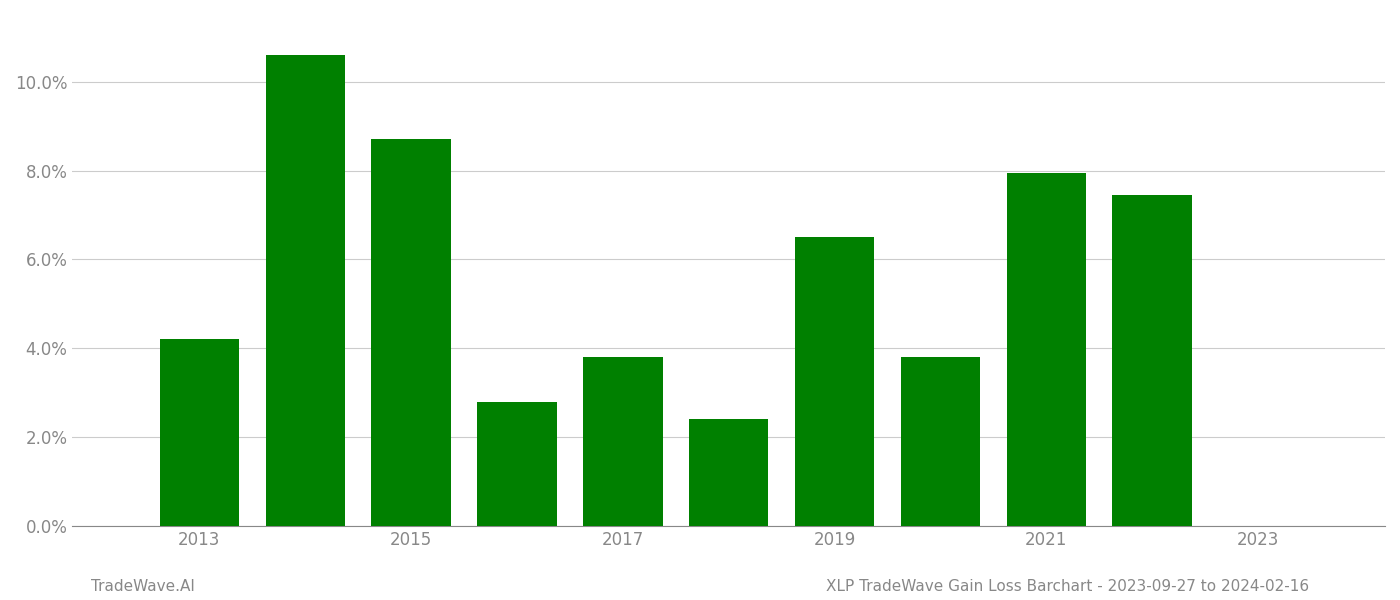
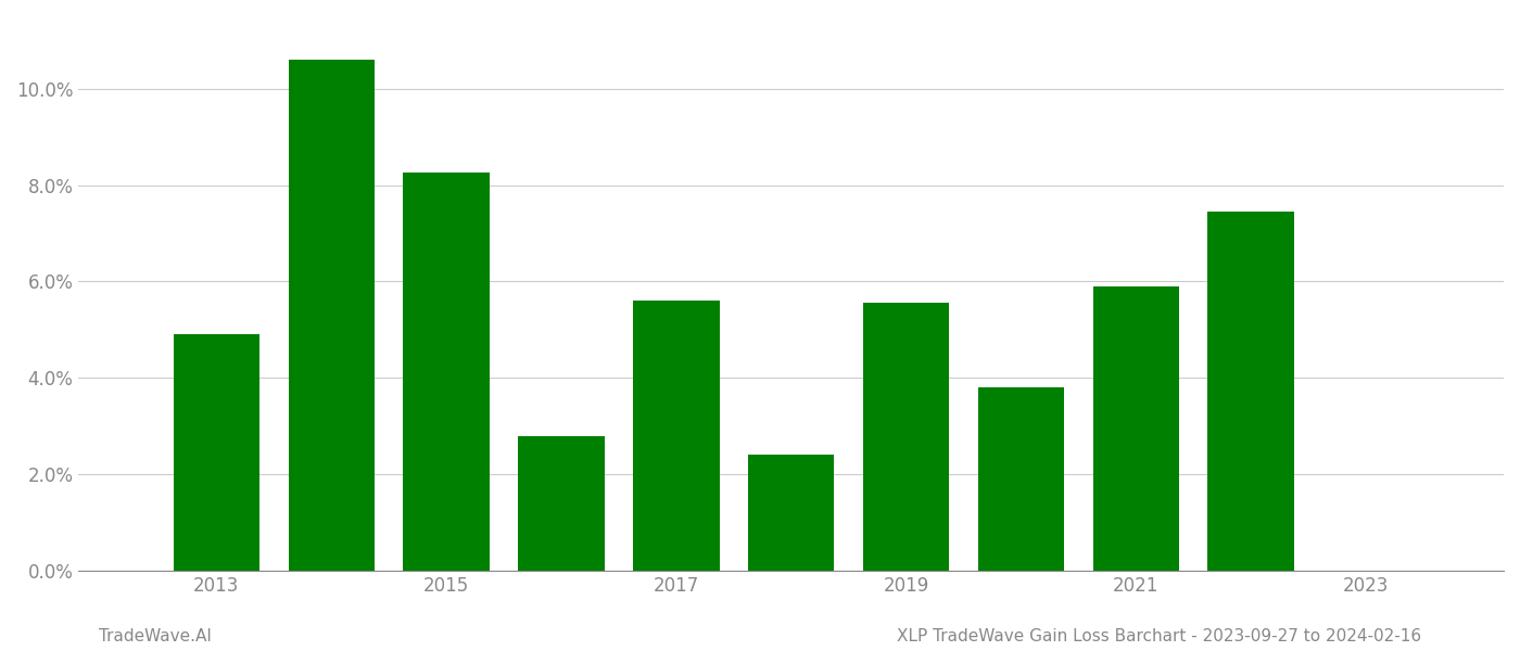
2013: 4.20% -> 4.90%
2015: 8.70% -> 8.25%
2017: 3.80% -> 5.60%
2019: 6.50% -> 5.55%
2021: 7.95% -> 5.90%
